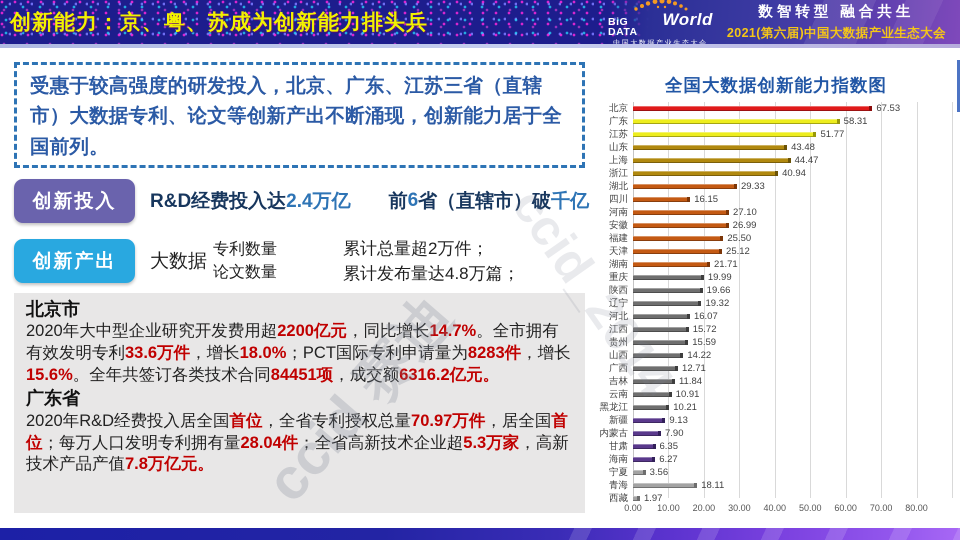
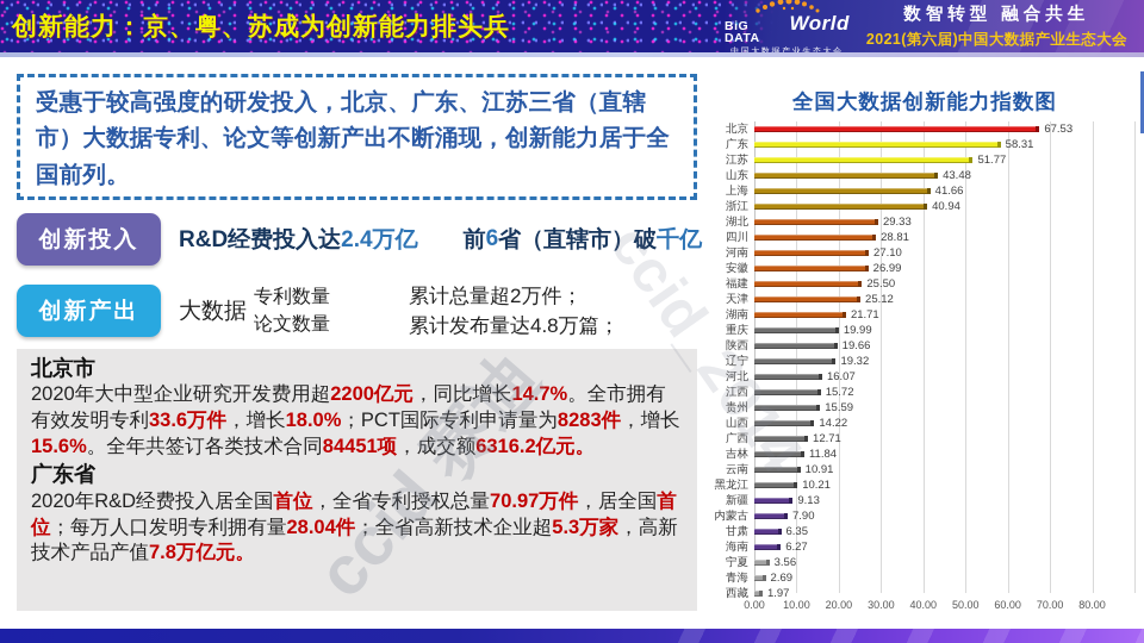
上海: 44.47 -> 41.66
四川: 16.15 -> 28.81
青海: 18.11 -> 2.69
